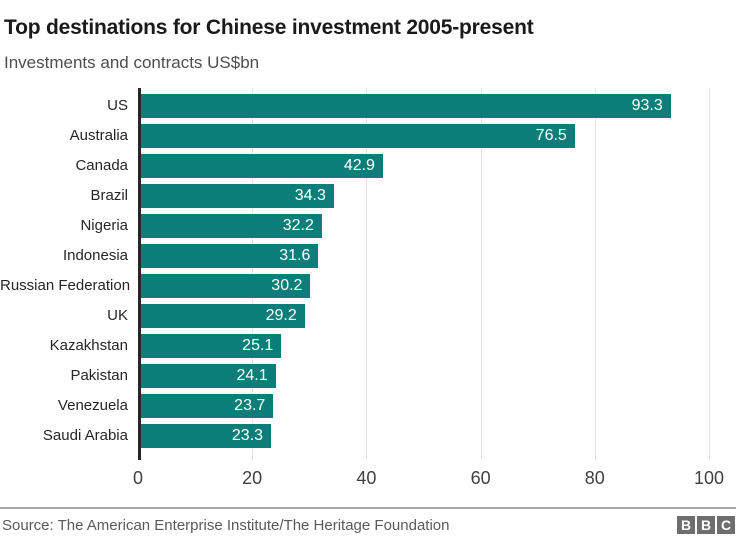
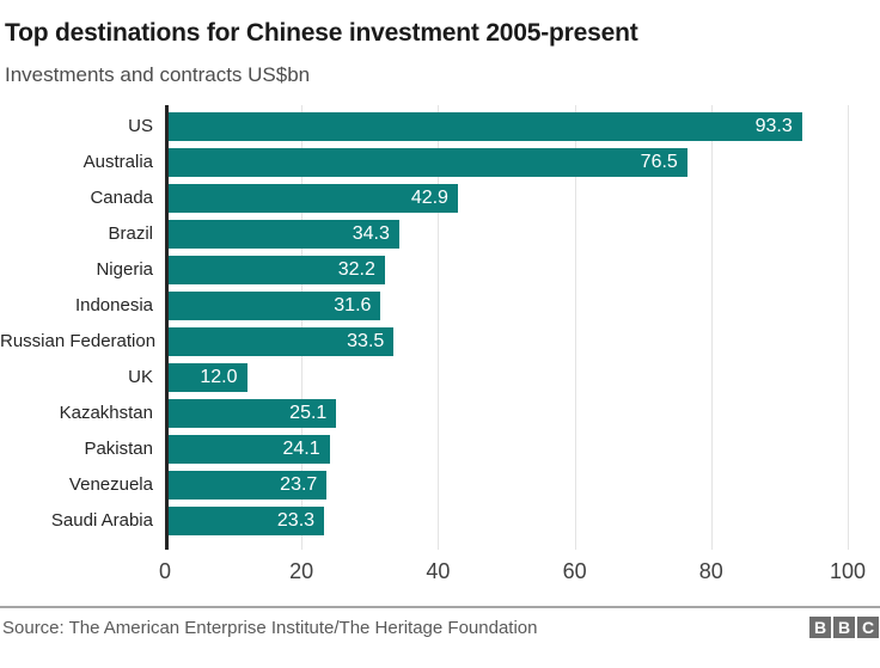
Russian Federation: 30.2 -> 33.5
UK: 29.2 -> 12.0
